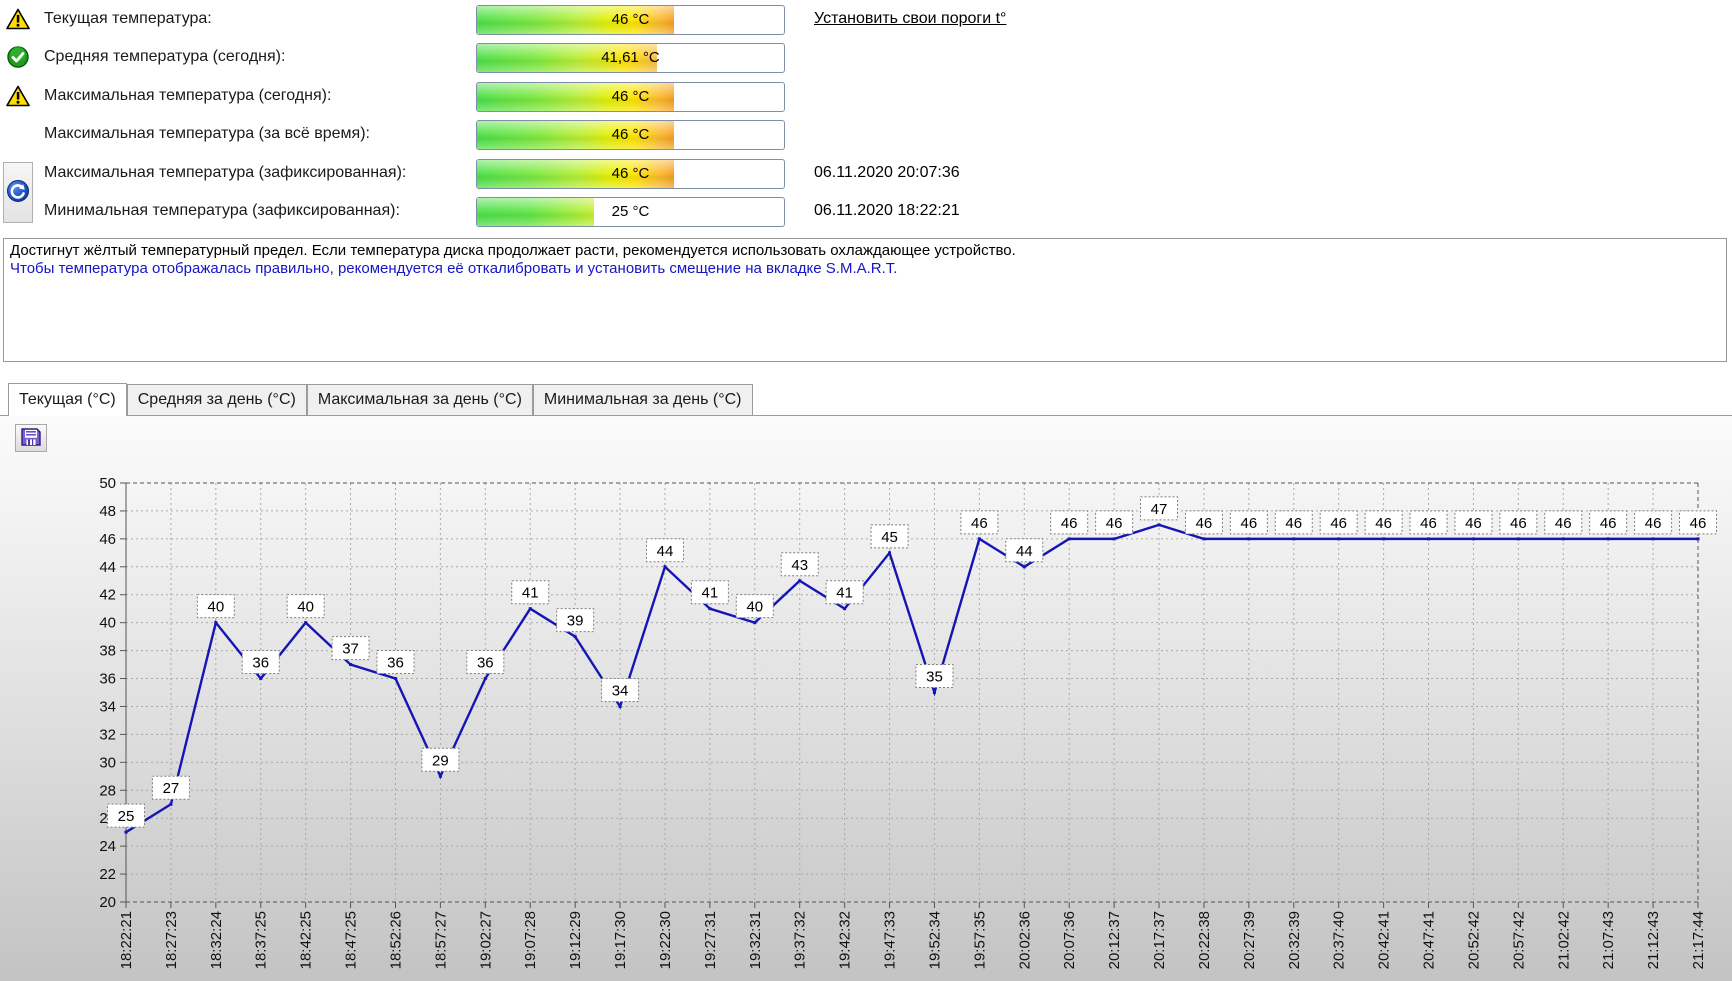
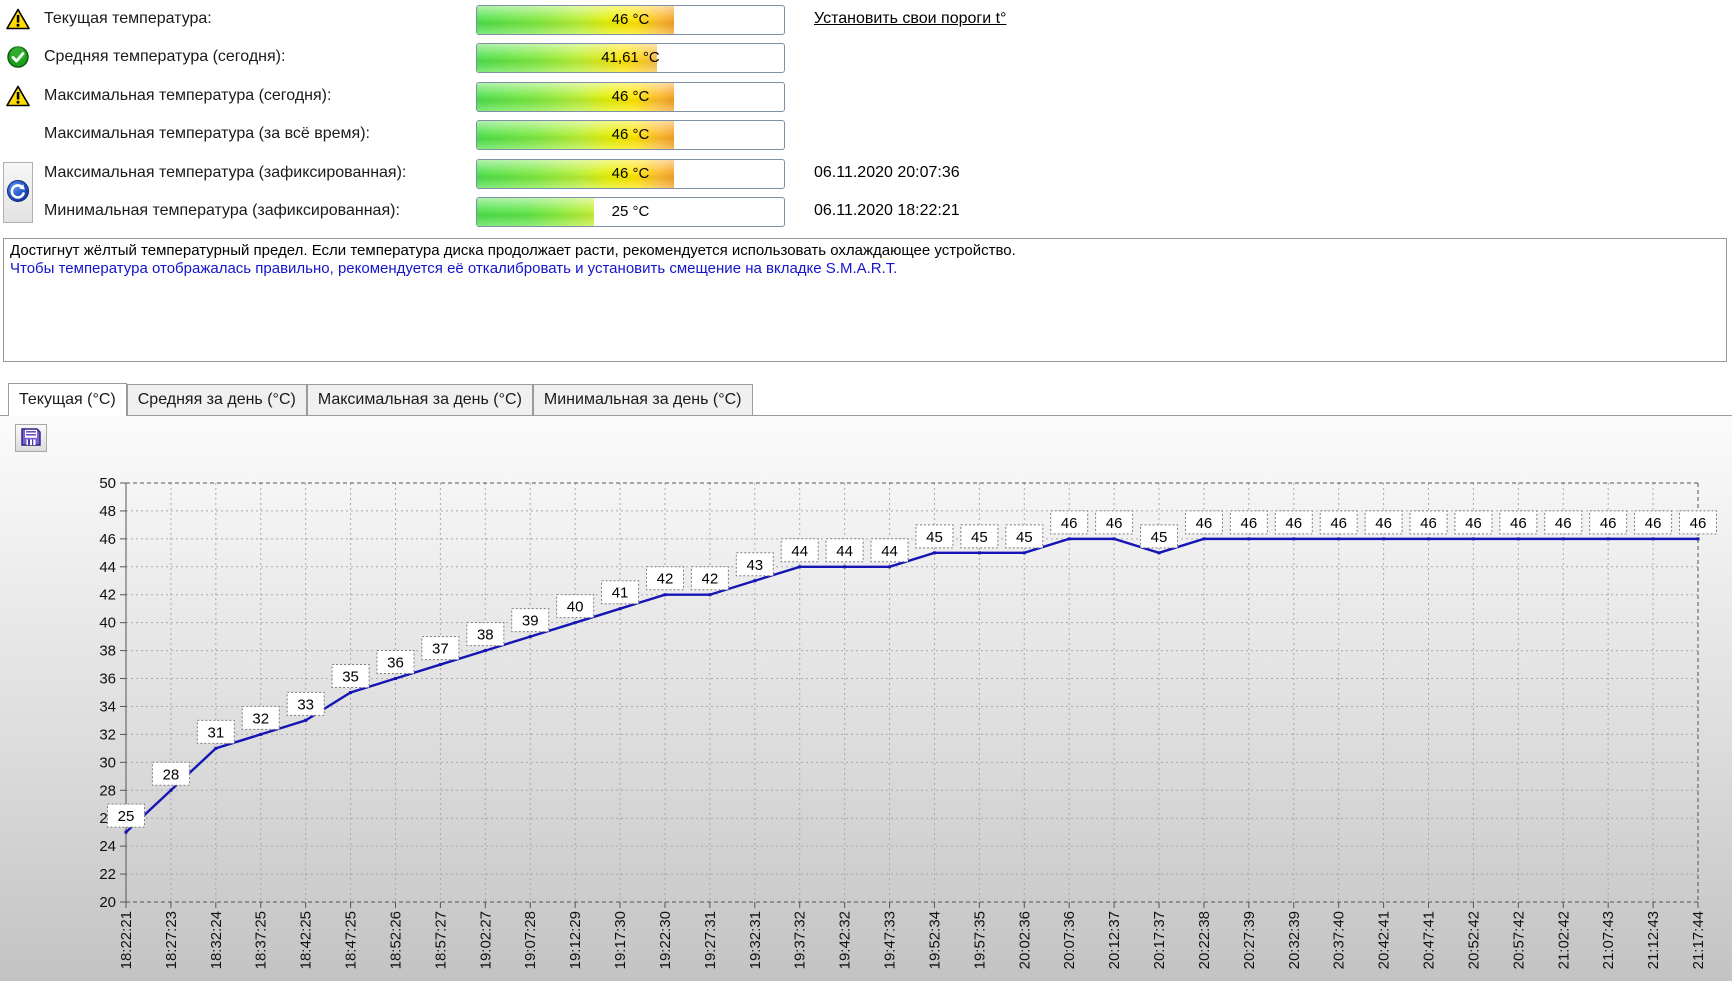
18:27:23: 27 -> 28
18:32:24: 40 -> 31
18:37:25: 36 -> 32
18:42:25: 40 -> 33
18:47:25: 37 -> 35
18:57:27: 29 -> 37
19:02:27: 36 -> 38
19:07:28: 41 -> 39
19:12:29: 39 -> 40
19:17:30: 34 -> 41
19:22:30: 44 -> 42
19:27:31: 41 -> 42
19:32:31: 40 -> 43
19:37:32: 43 -> 44
19:42:32: 41 -> 44
19:47:33: 45 -> 44
19:52:34: 35 -> 45
19:57:35: 46 -> 45
20:02:36: 44 -> 45
20:17:37: 47 -> 45
